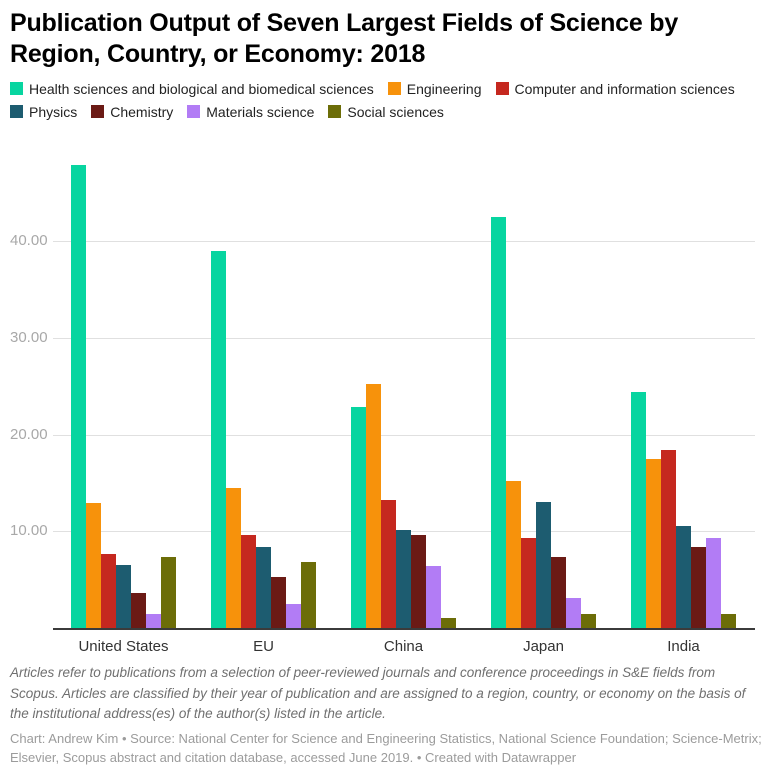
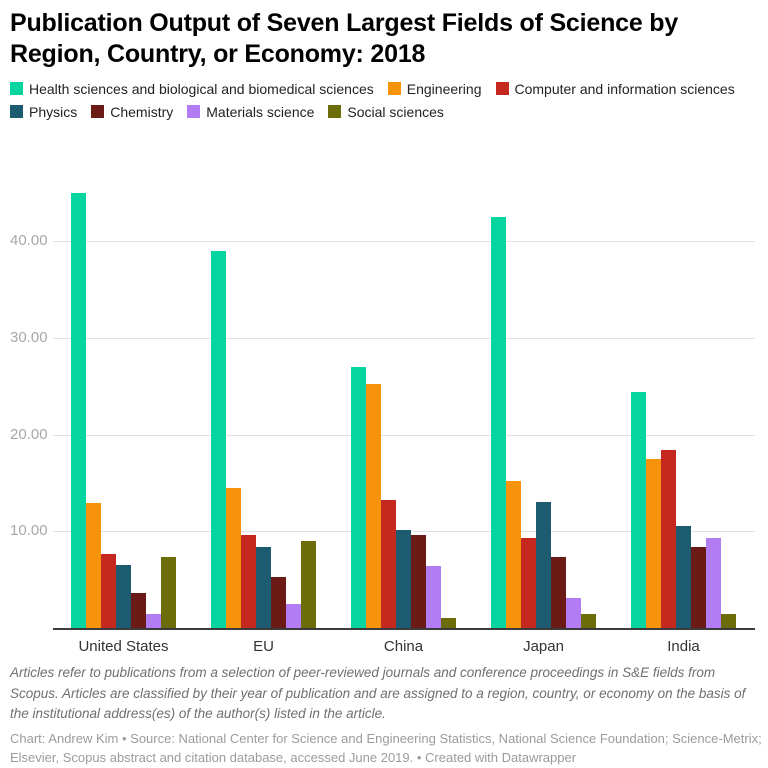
Health sciences and biological and biomedical sciences/United States: 48 -> 45
Social sciences/EU: 7 -> 9
Health sciences and biological and biomedical sciences/China: 23 -> 27
